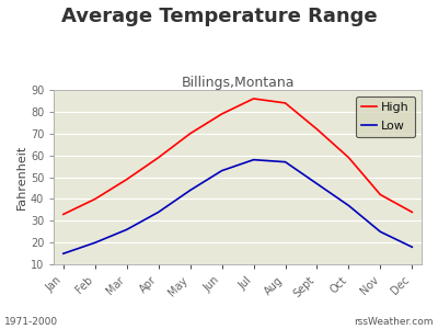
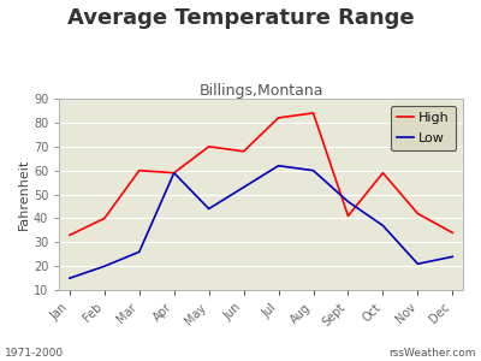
High/Mar: 49 -> 60
Low/Apr: 34 -> 59
High/Jun: 79 -> 68
High/Jul: 86 -> 82
Low/Jul: 58 -> 62
Low/Aug: 57 -> 60
High/Sept: 72 -> 41
Low/Nov: 25 -> 21
Low/Dec: 18 -> 24
